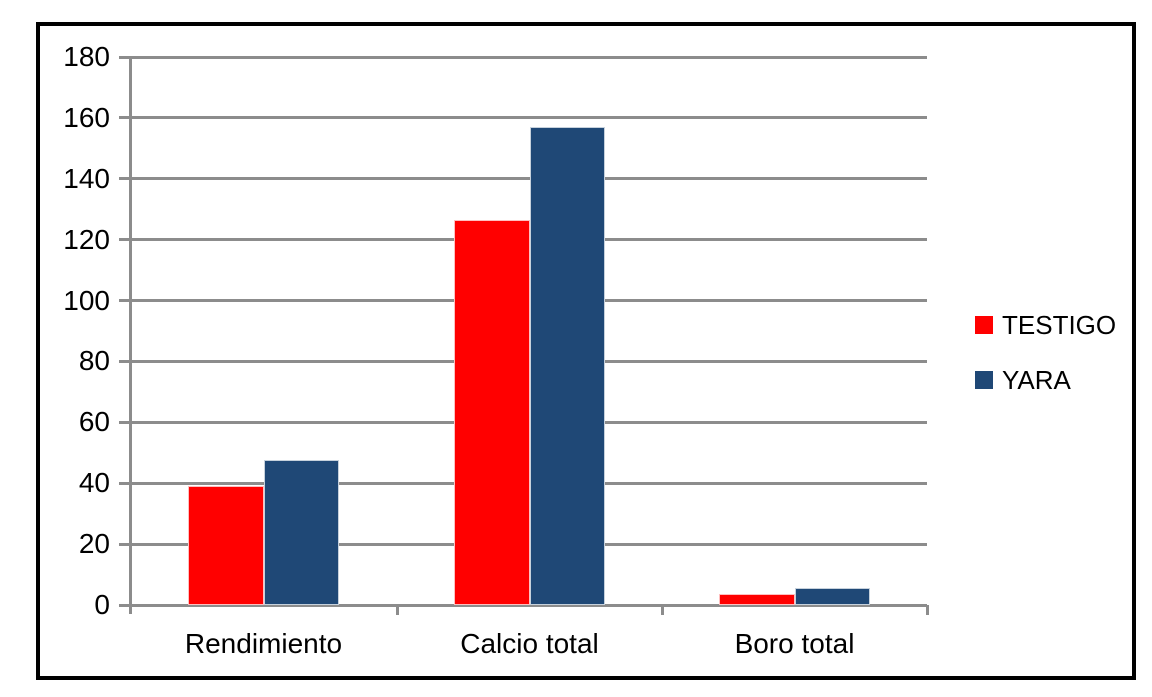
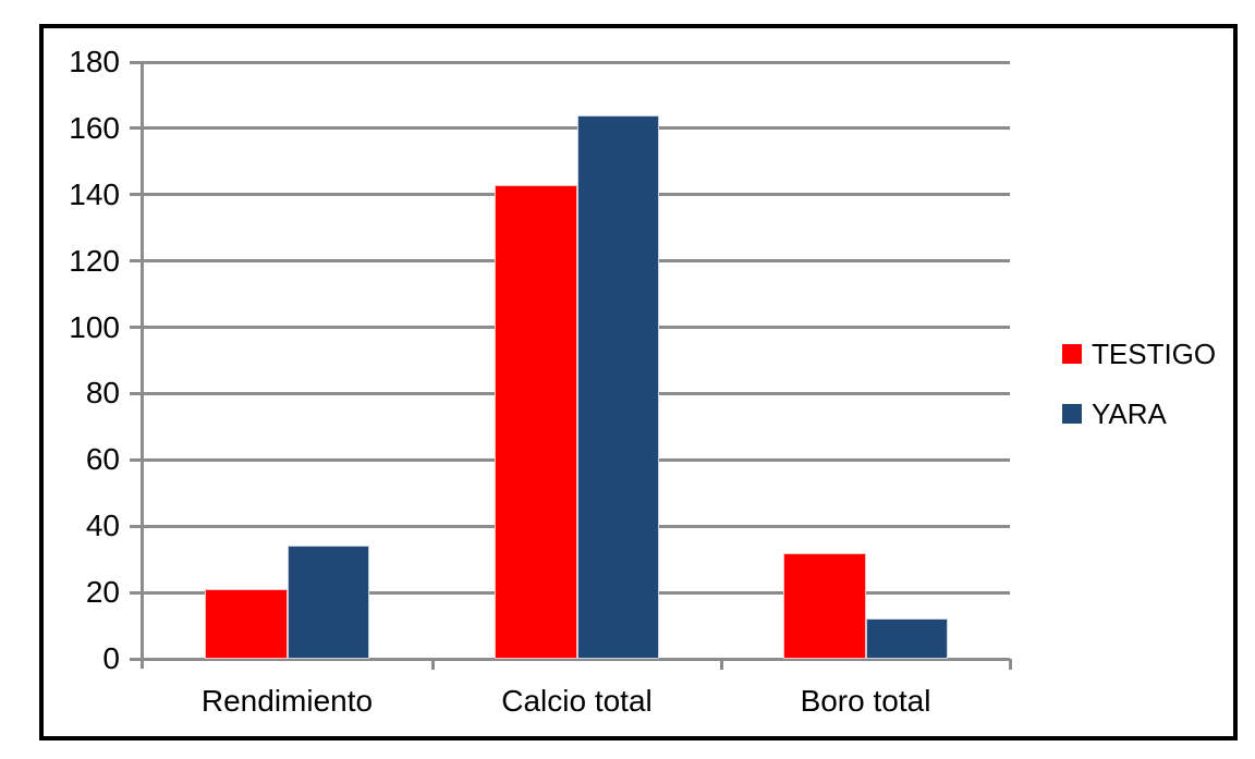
TESTIGO/Rendimiento: 39 -> 21
YARA/Rendimiento: 48 -> 34
TESTIGO/Calcio total: 126 -> 143
YARA/Calcio total: 157 -> 164
TESTIGO/Boro total: 4 -> 32
YARA/Boro total: 6 -> 12
